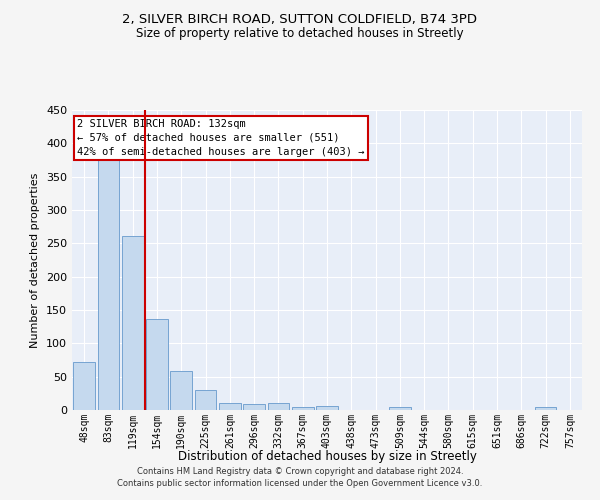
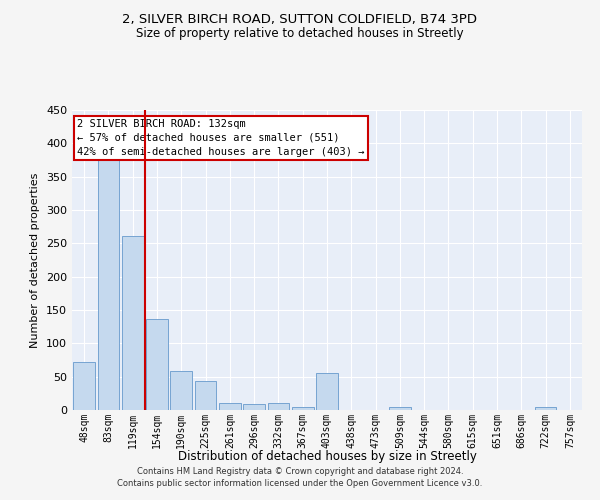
225sqm: 30 -> 44
403sqm: 6 -> 56
